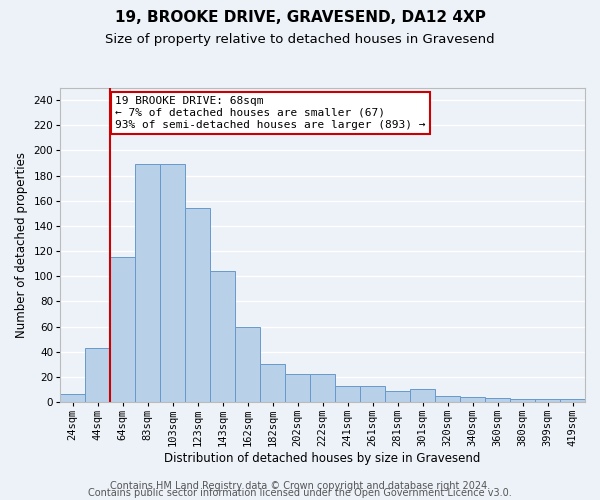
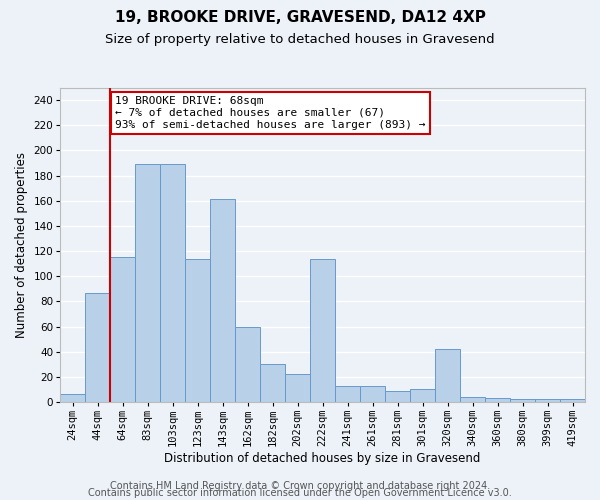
44sqm: 43 -> 87
123sqm: 154 -> 114
143sqm: 104 -> 161
222sqm: 22 -> 114
320sqm: 5 -> 42
